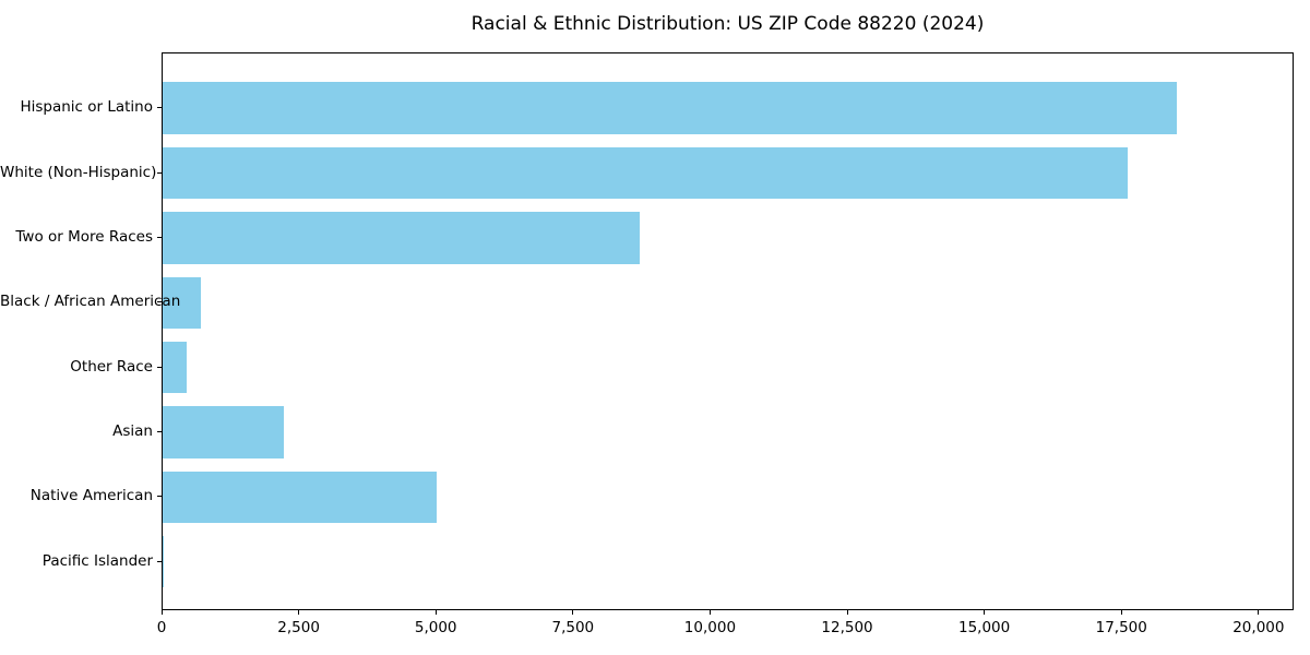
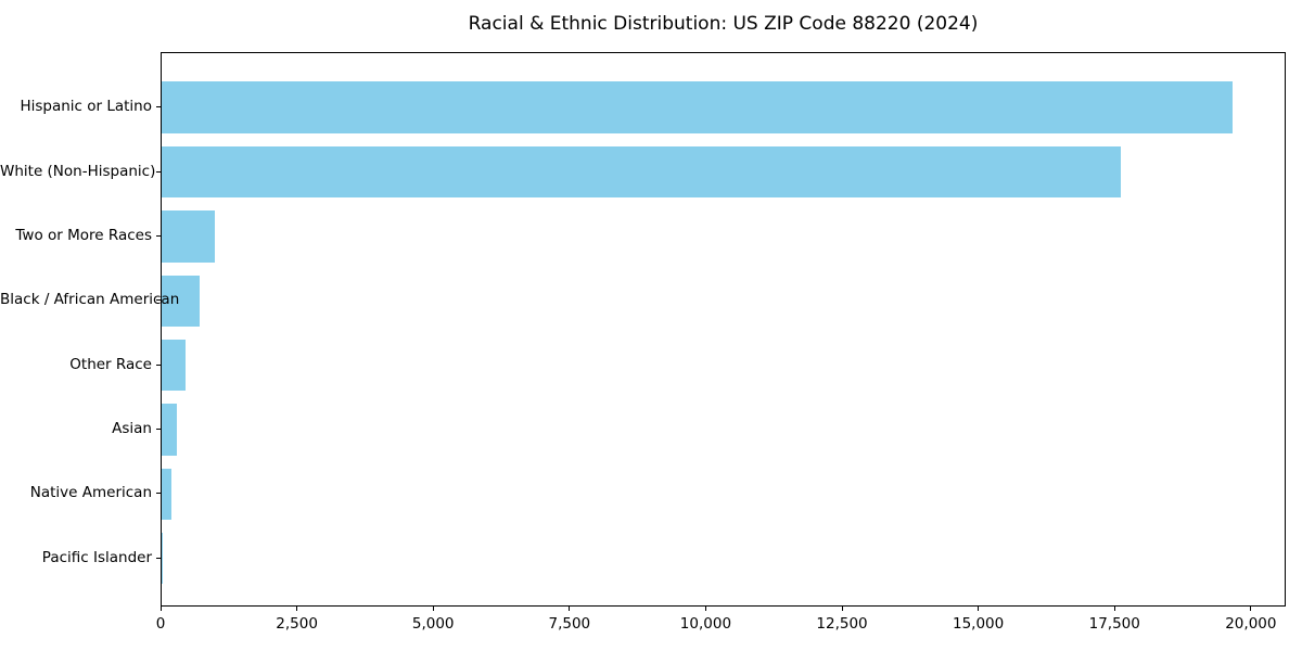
Hispanic or Latino: 18500 -> 19600
Two or More Races: 8700 -> 1000
Asian: 2200 -> 300
Native American: 5000 -> 200
